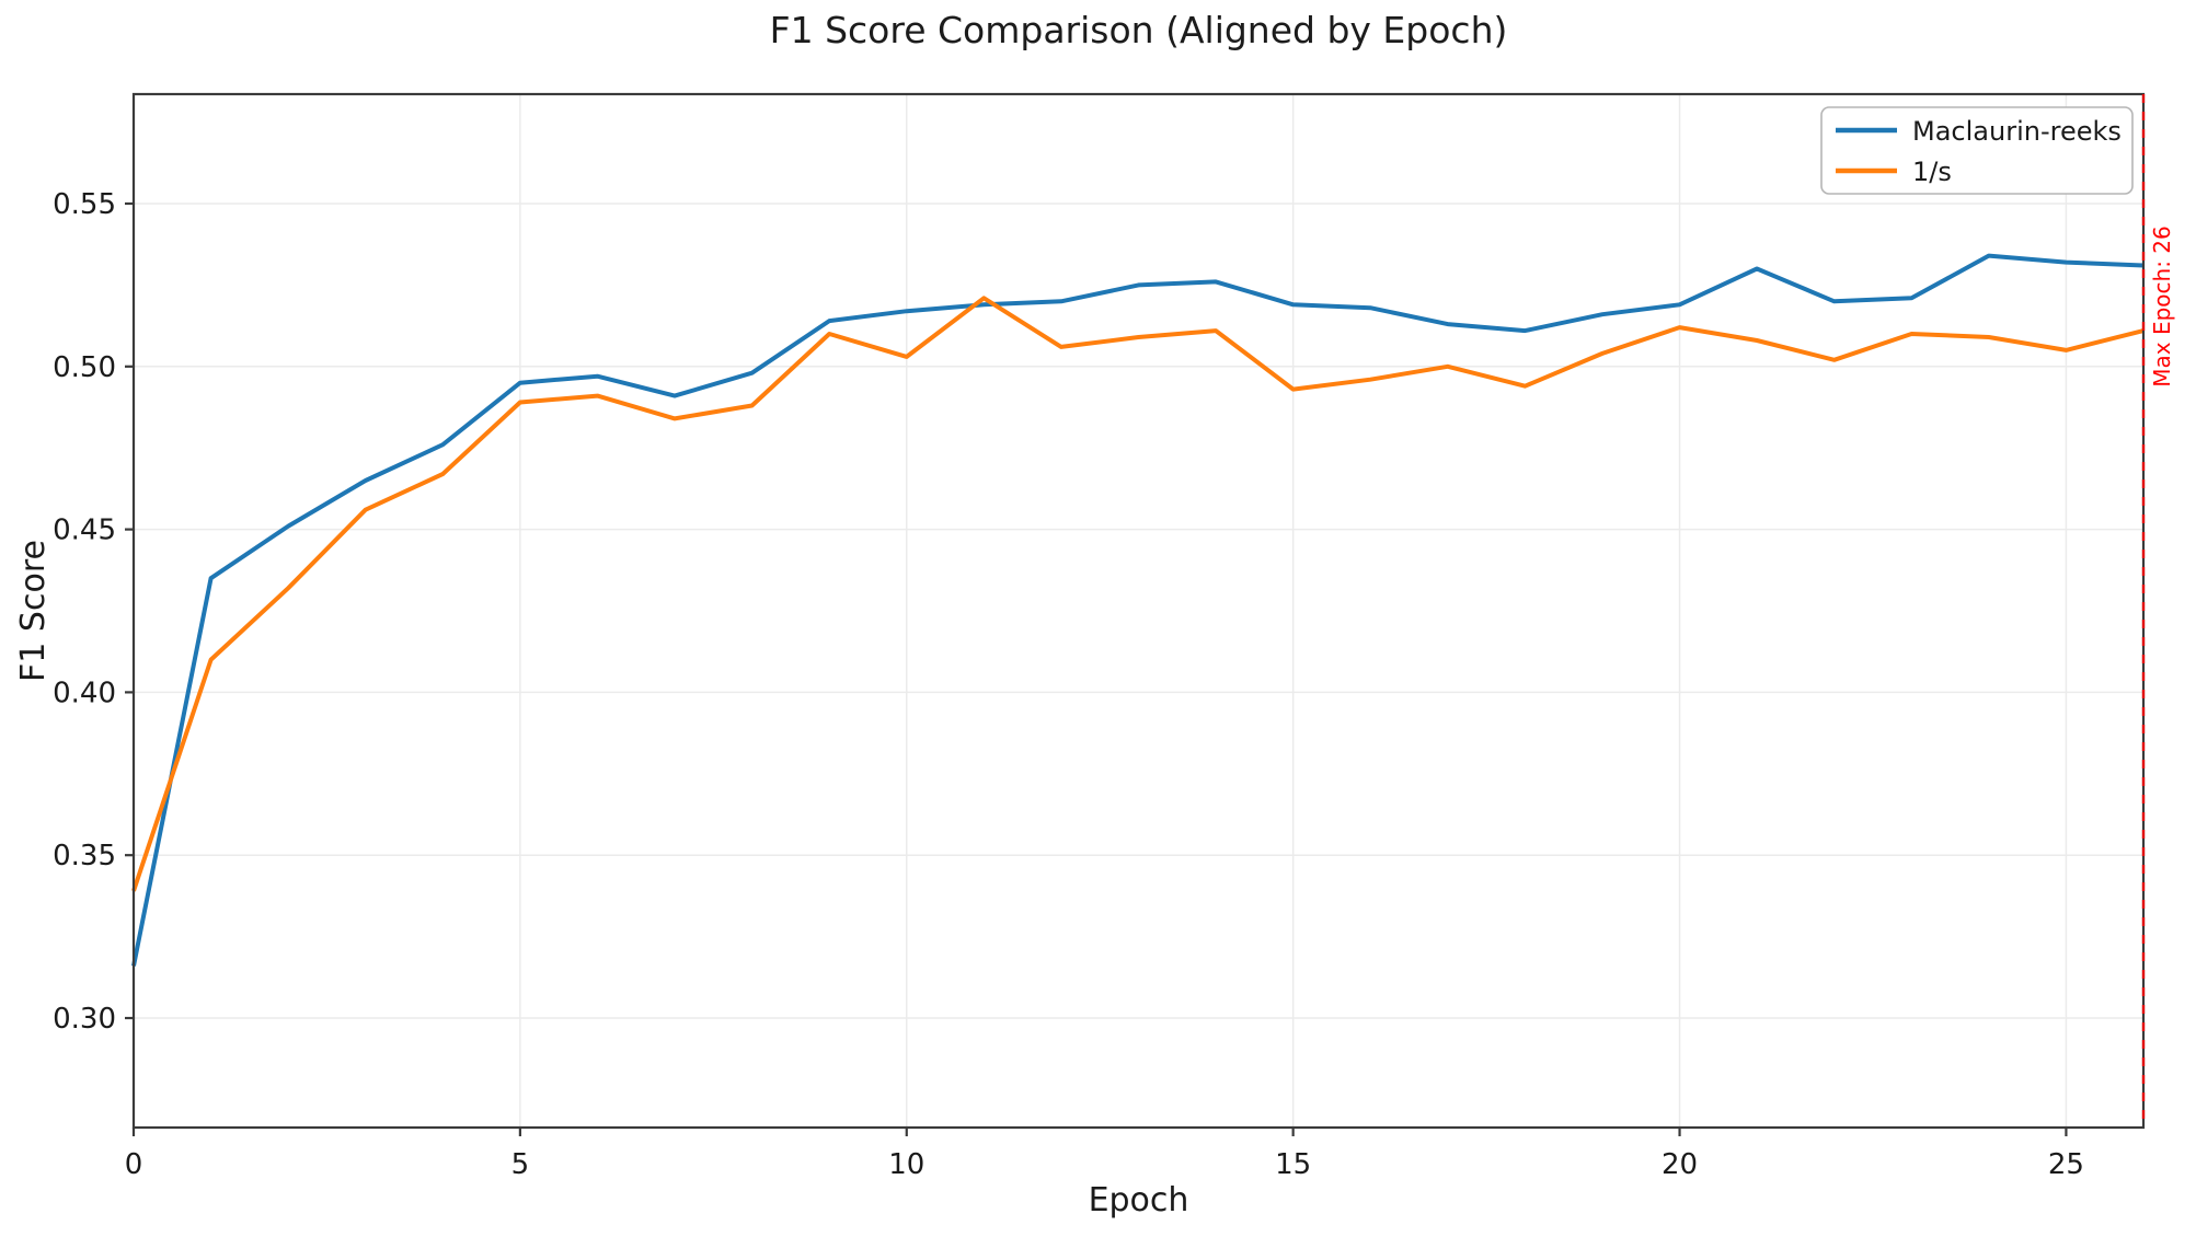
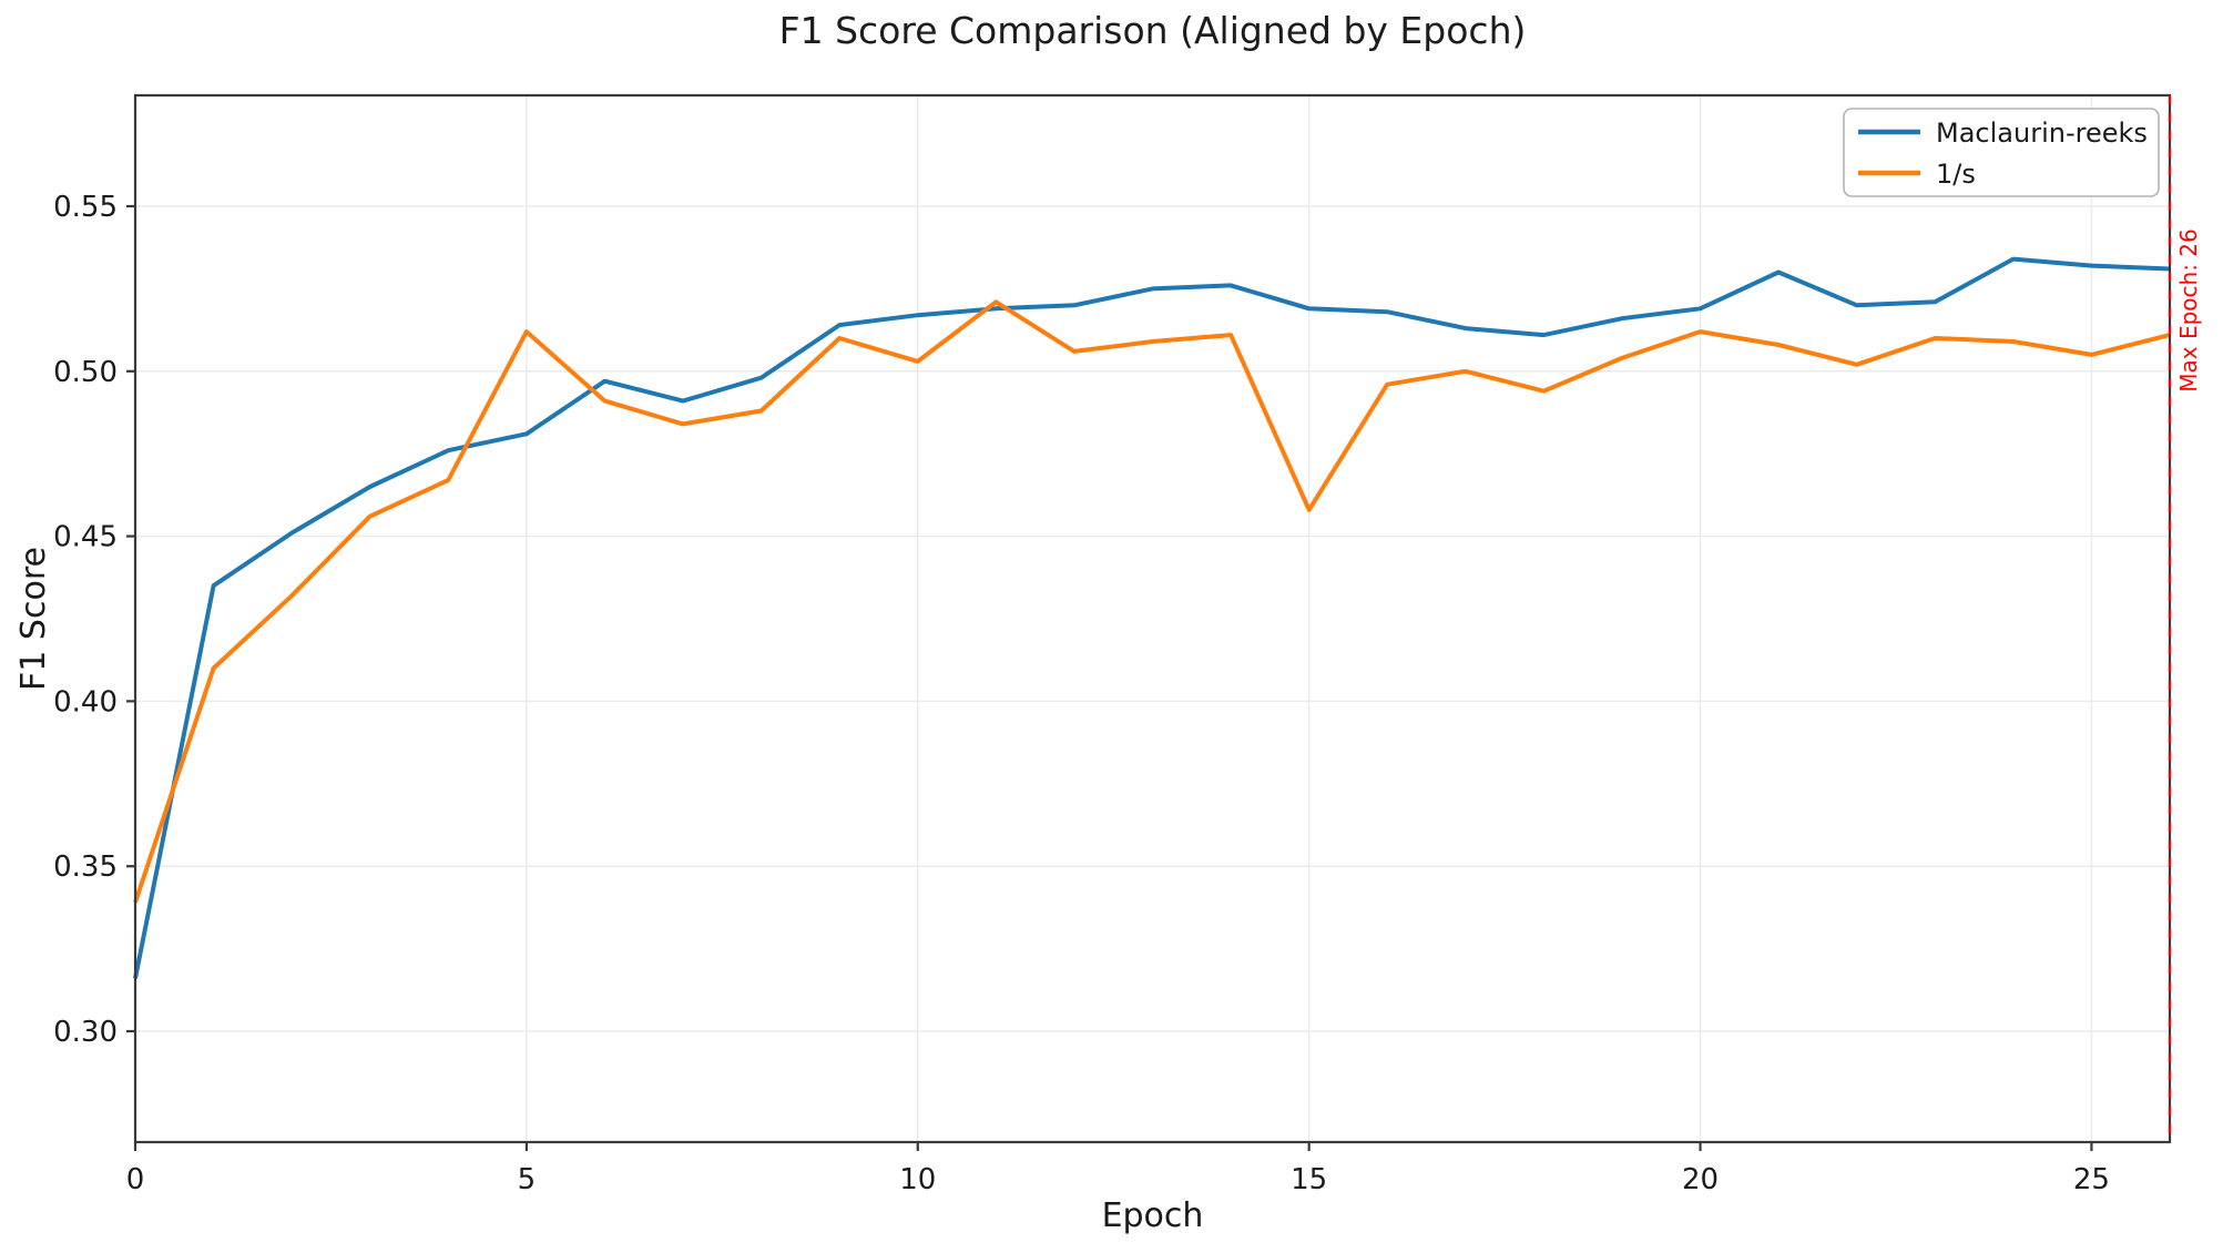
Maclaurin-reeks/5: 0.495 -> 0.481
1/s/5: 0.489 -> 0.512
1/s/15: 0.493 -> 0.458
